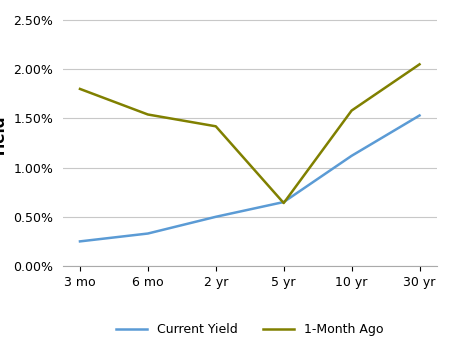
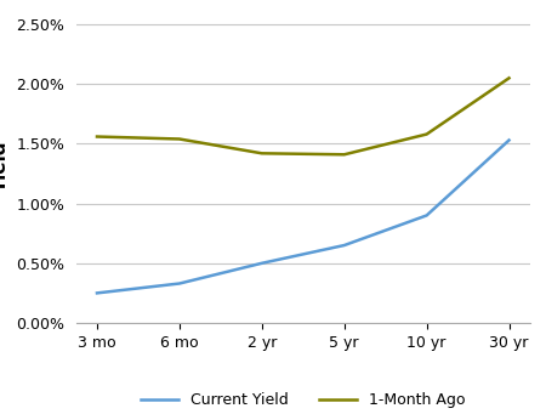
1-Month Ago/3 mo: 1.80% -> 1.56%
1-Month Ago/5 yr: 0.64% -> 1.41%
Current Yield/10 yr: 1.12% -> 0.90%
